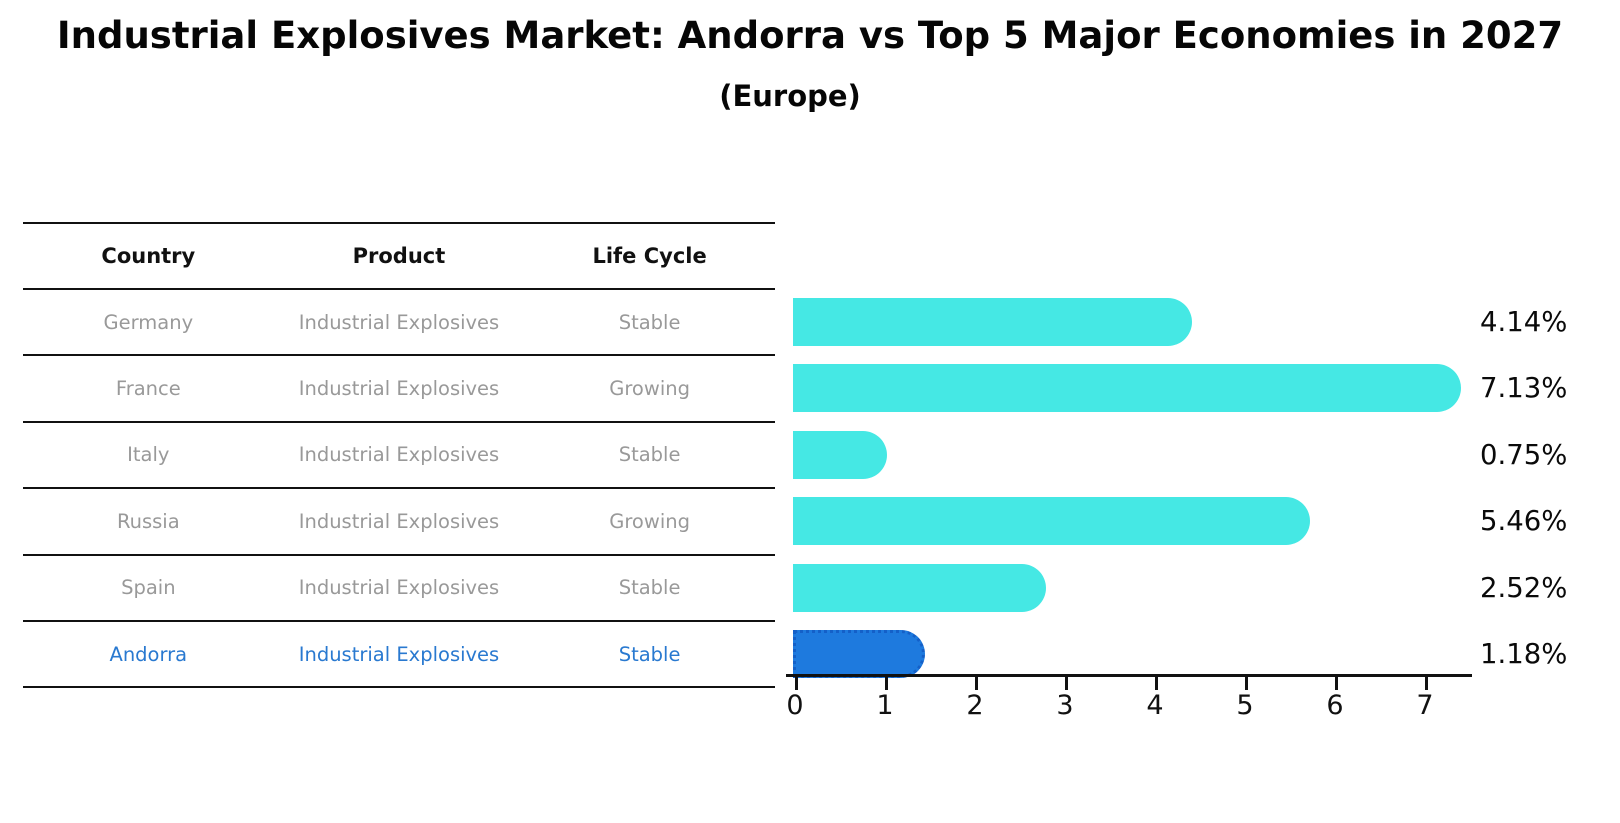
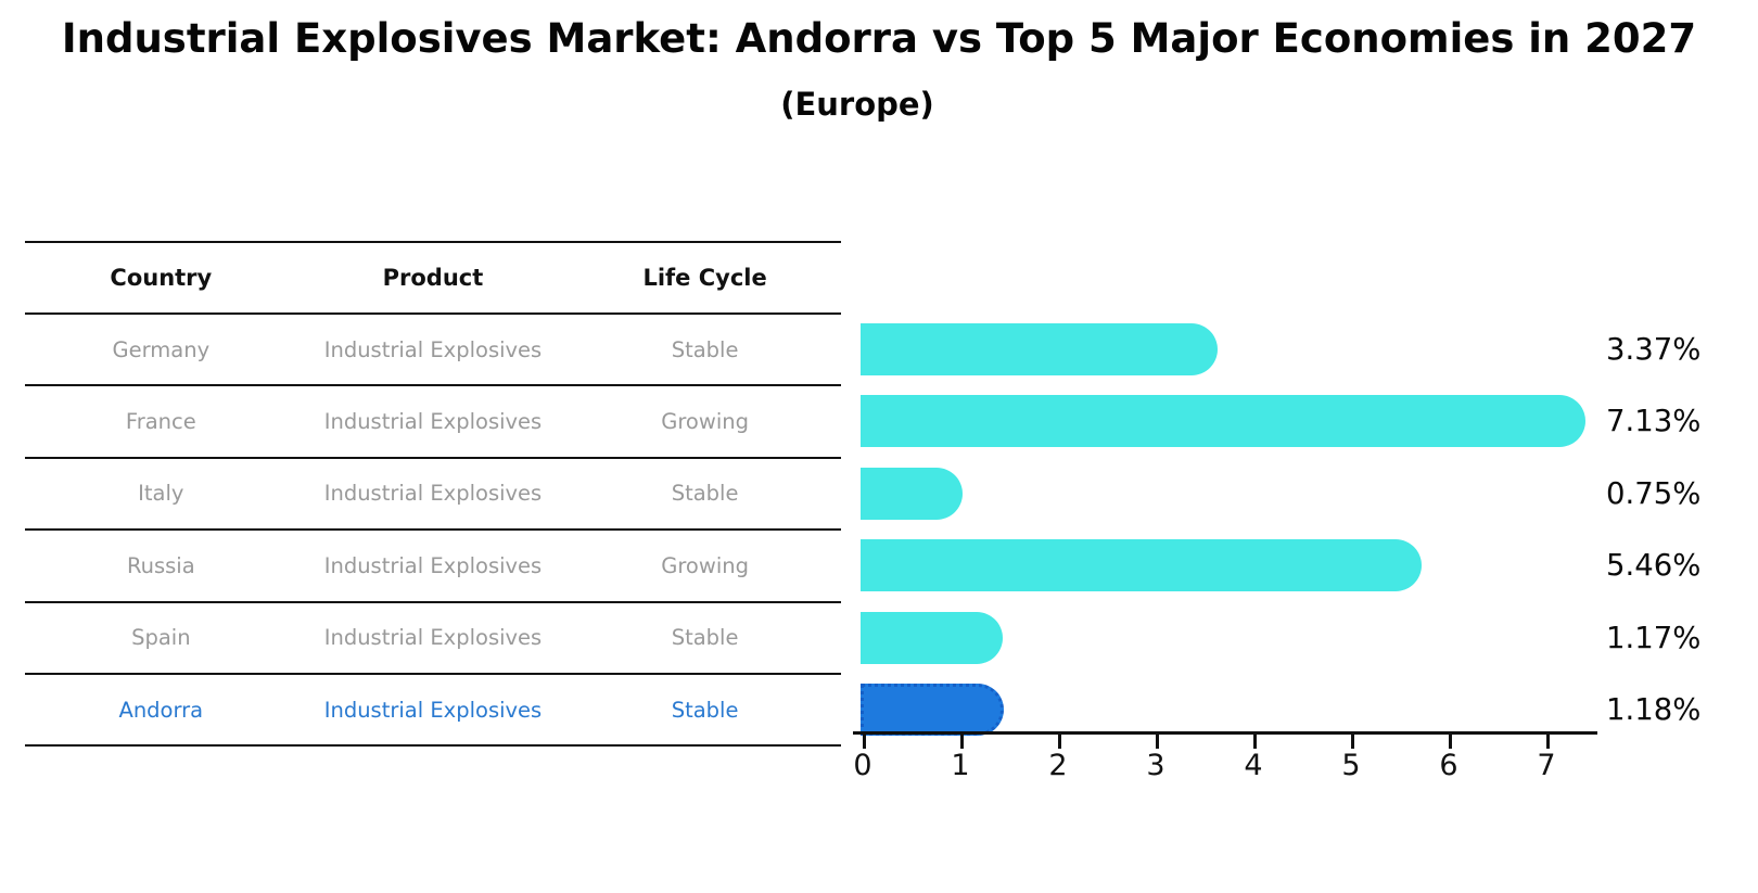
Germany: 4.14% -> 3.37%
Spain: 2.52% -> 1.17%
